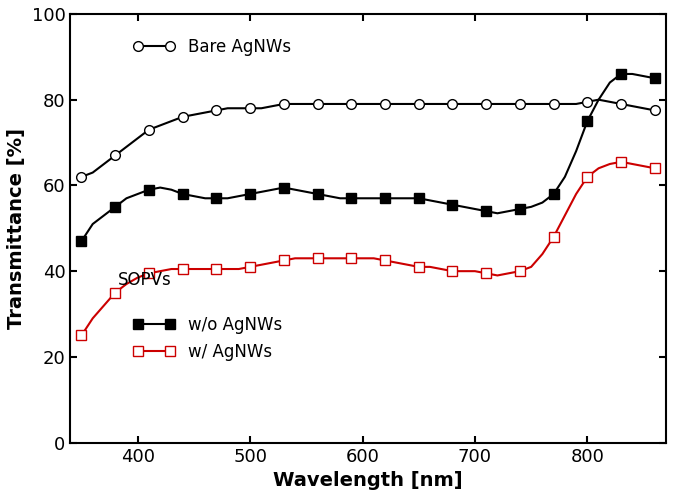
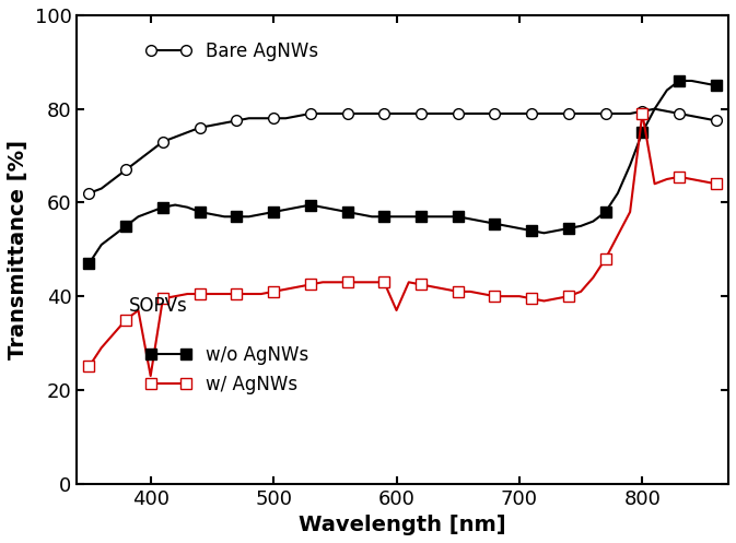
w/ AgNWs/400: 38.5 -> 23.0
w/ AgNWs/600: 43.0 -> 37.0
w/ AgNWs/800: 62.0 -> 79.0
